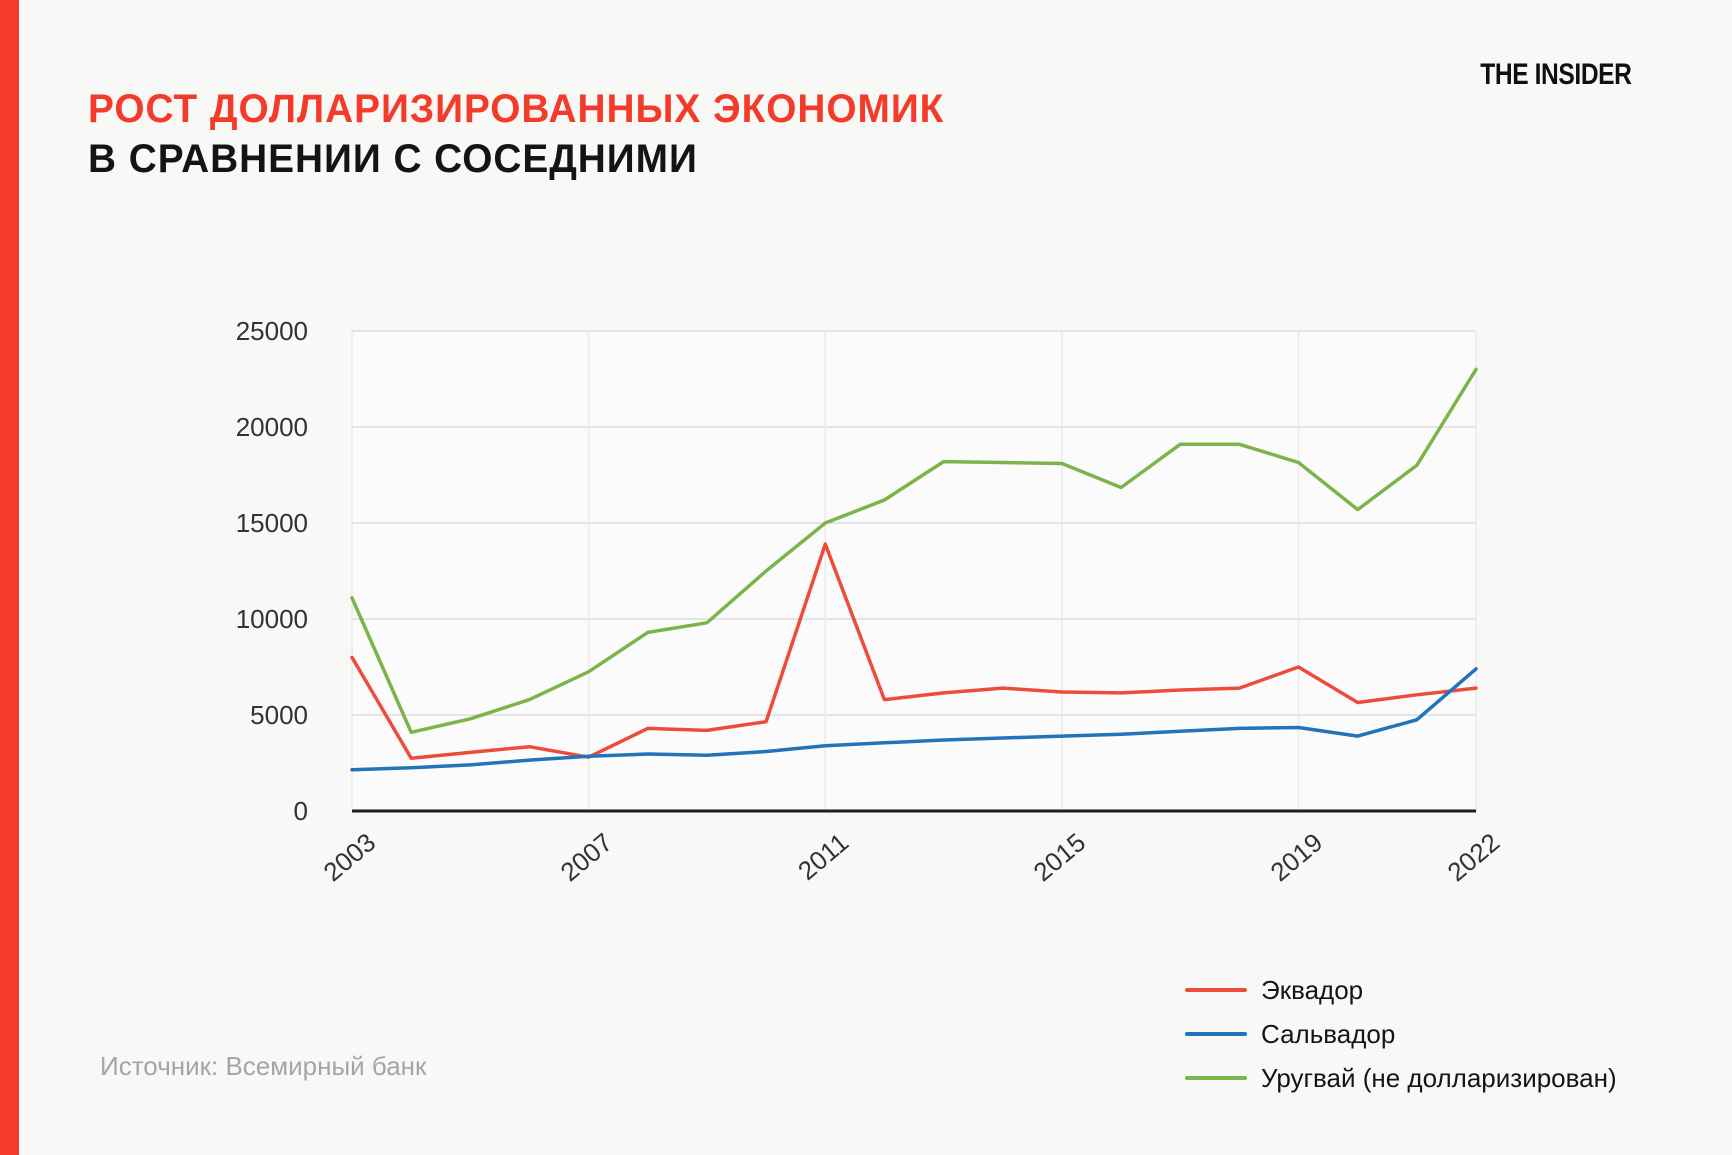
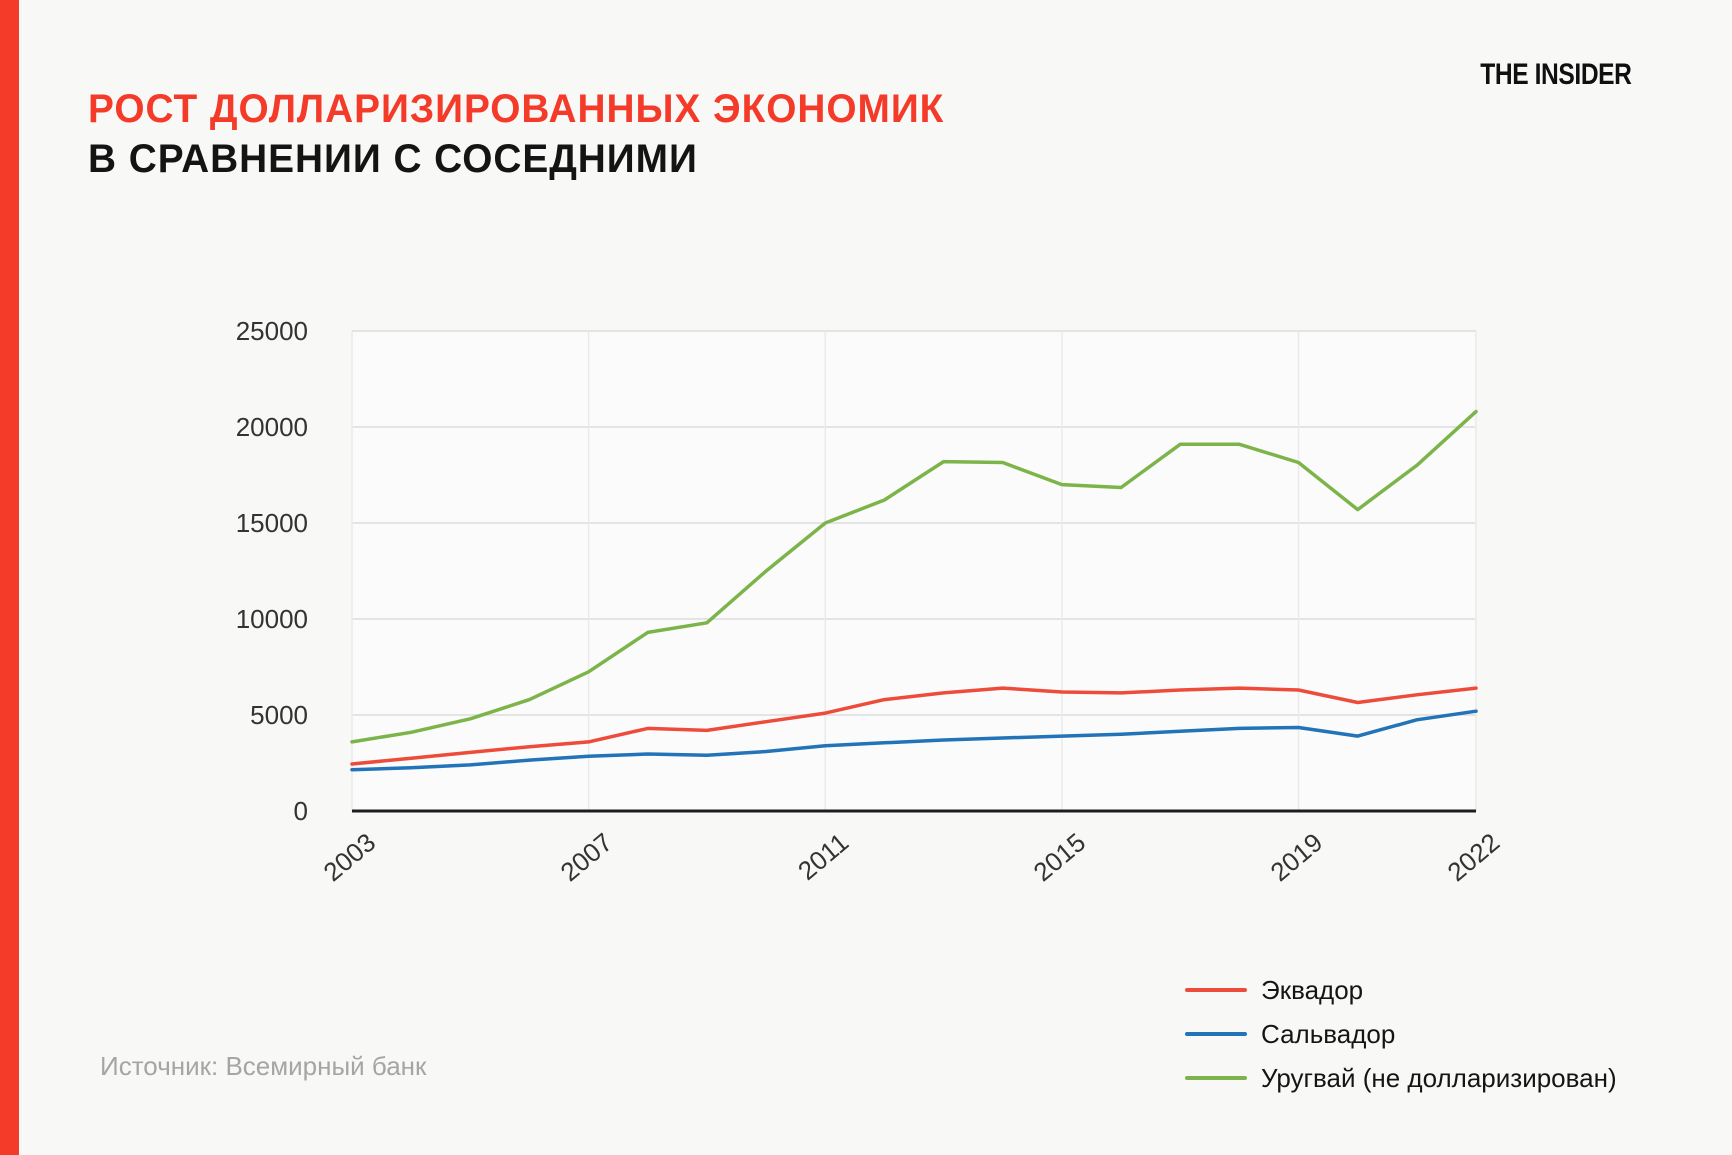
Эквадор/2003: 8000 -> 2400
Уругвай (не долларизирован)/2003: 11100 -> 3600
Эквадор/2007: 2800 -> 3600
Эквадор/2011: 13900 -> 5100
Уругвай (не долларизирован)/2015: 18100 -> 17000
Эквадор/2019: 7500 -> 6300
Сальвадор/2022: 7400 -> 5200
Уругвай (не долларизирован)/2022: 23000 -> 20800
